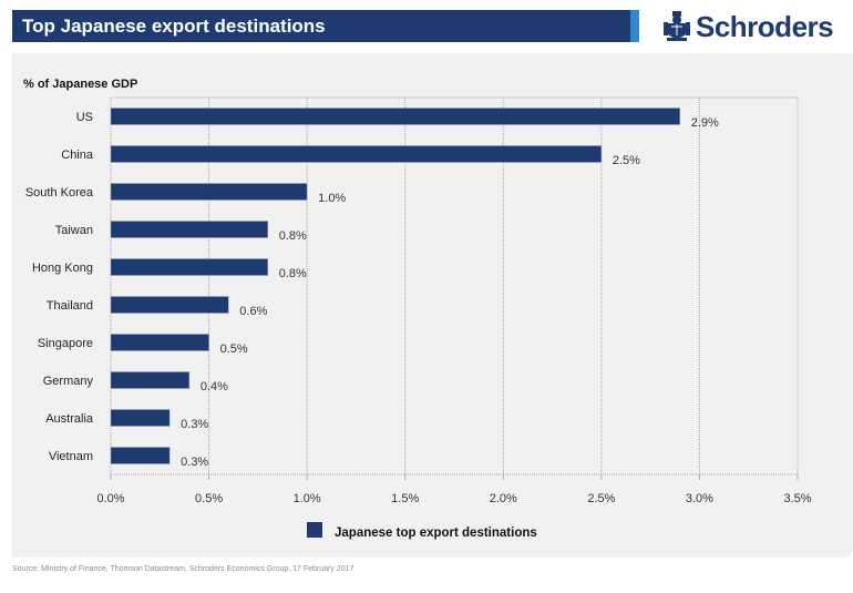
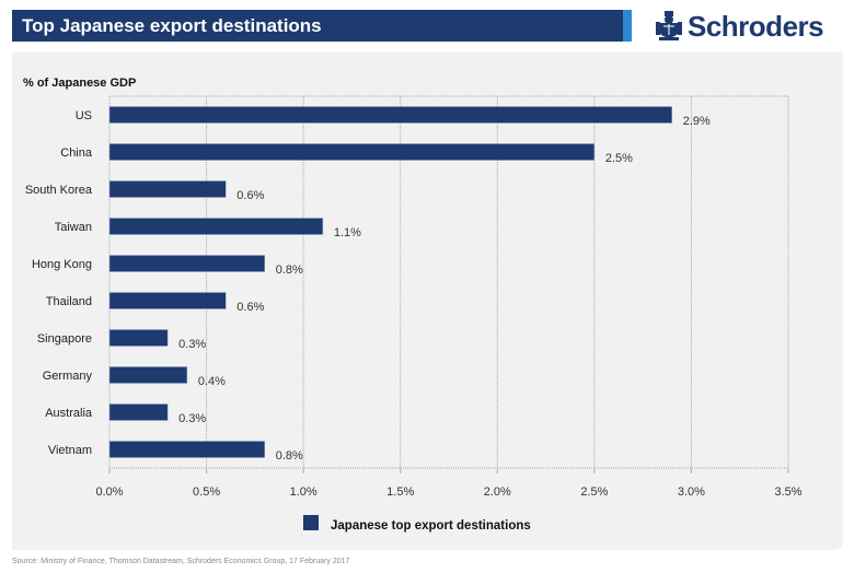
South Korea: 1.0% -> 0.6%
Taiwan: 0.8% -> 1.1%
Singapore: 0.5% -> 0.3%
Vietnam: 0.3% -> 0.8%
